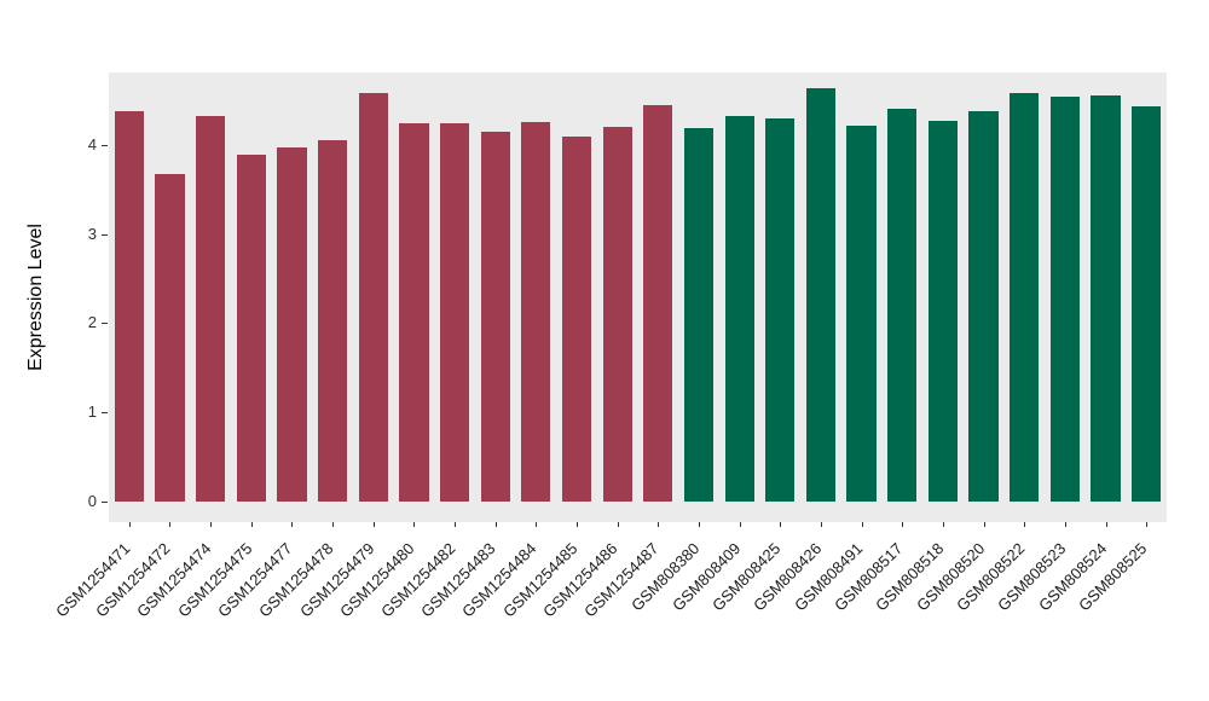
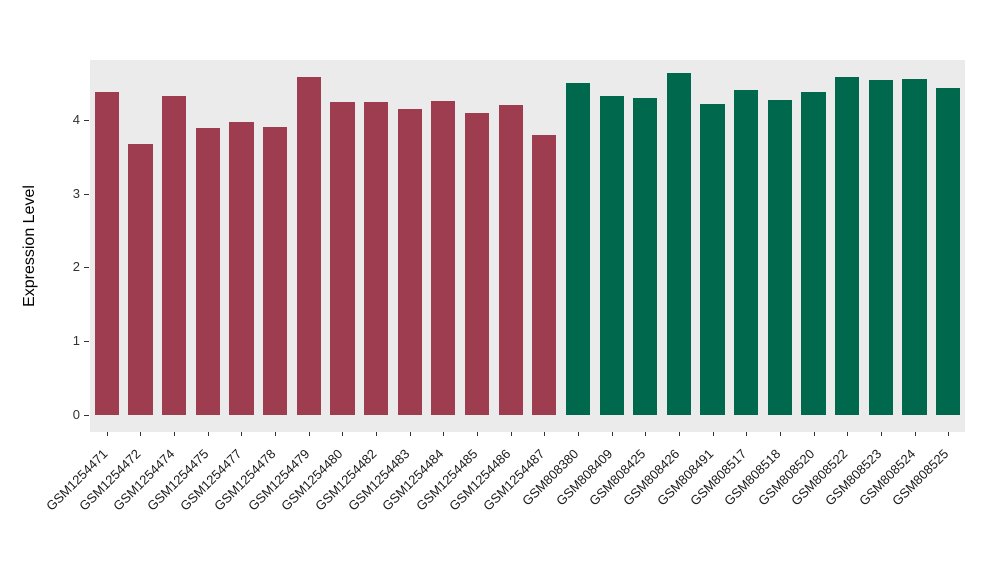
GSM1254478: 4.0 -> 3.9
GSM1254487: 4.4 -> 3.8
GSM808380: 4.2 -> 4.5
